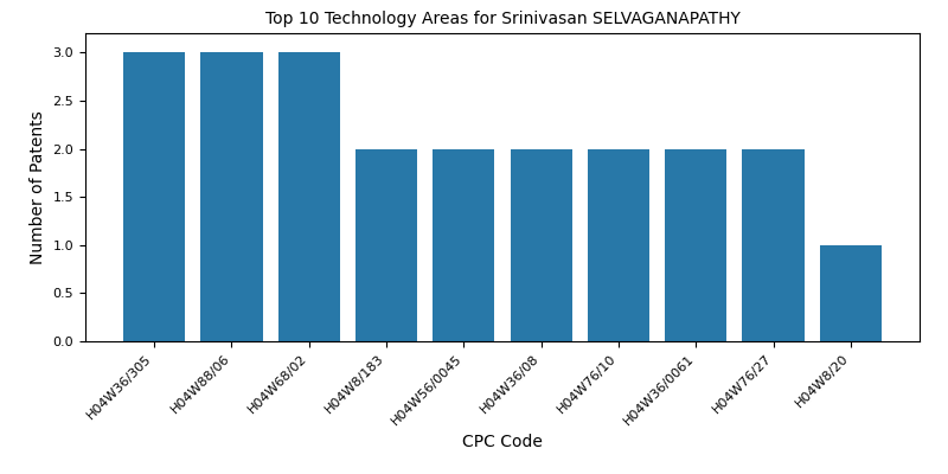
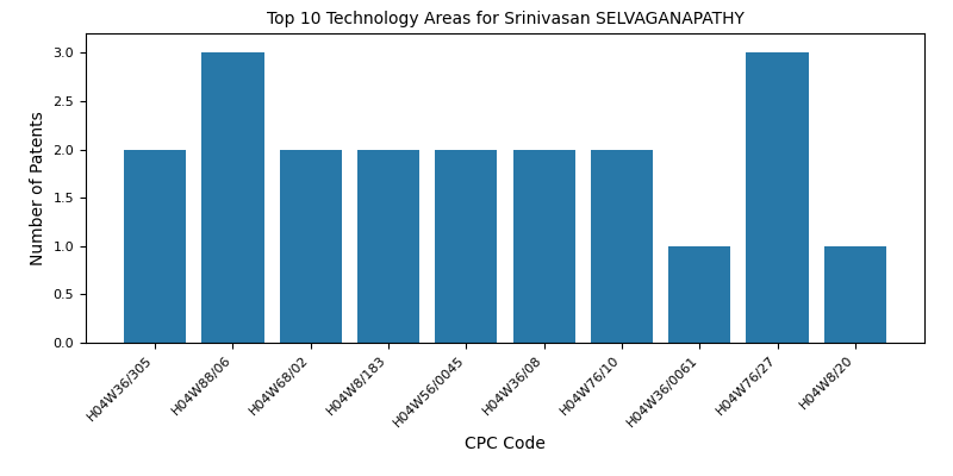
H04W36/305: 3 -> 2
H04W68/02: 3 -> 2
H04W36/0061: 2 -> 1
H04W76/27: 2 -> 3
